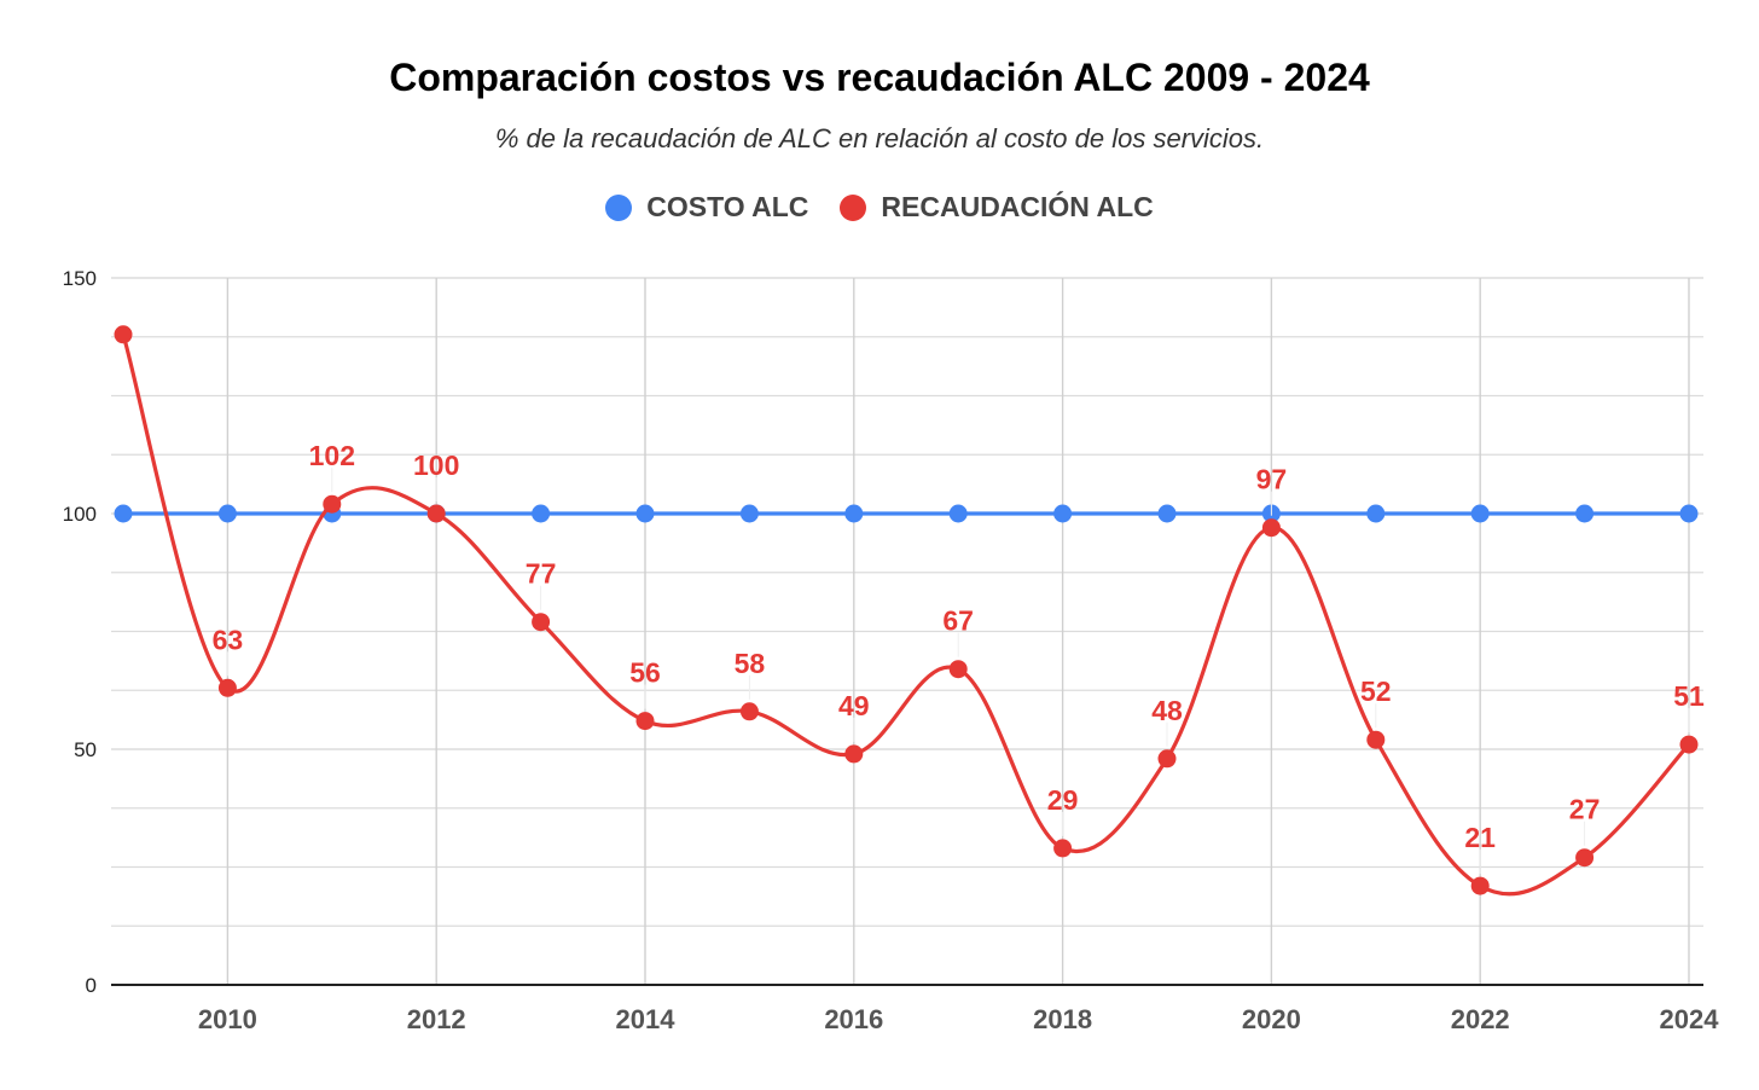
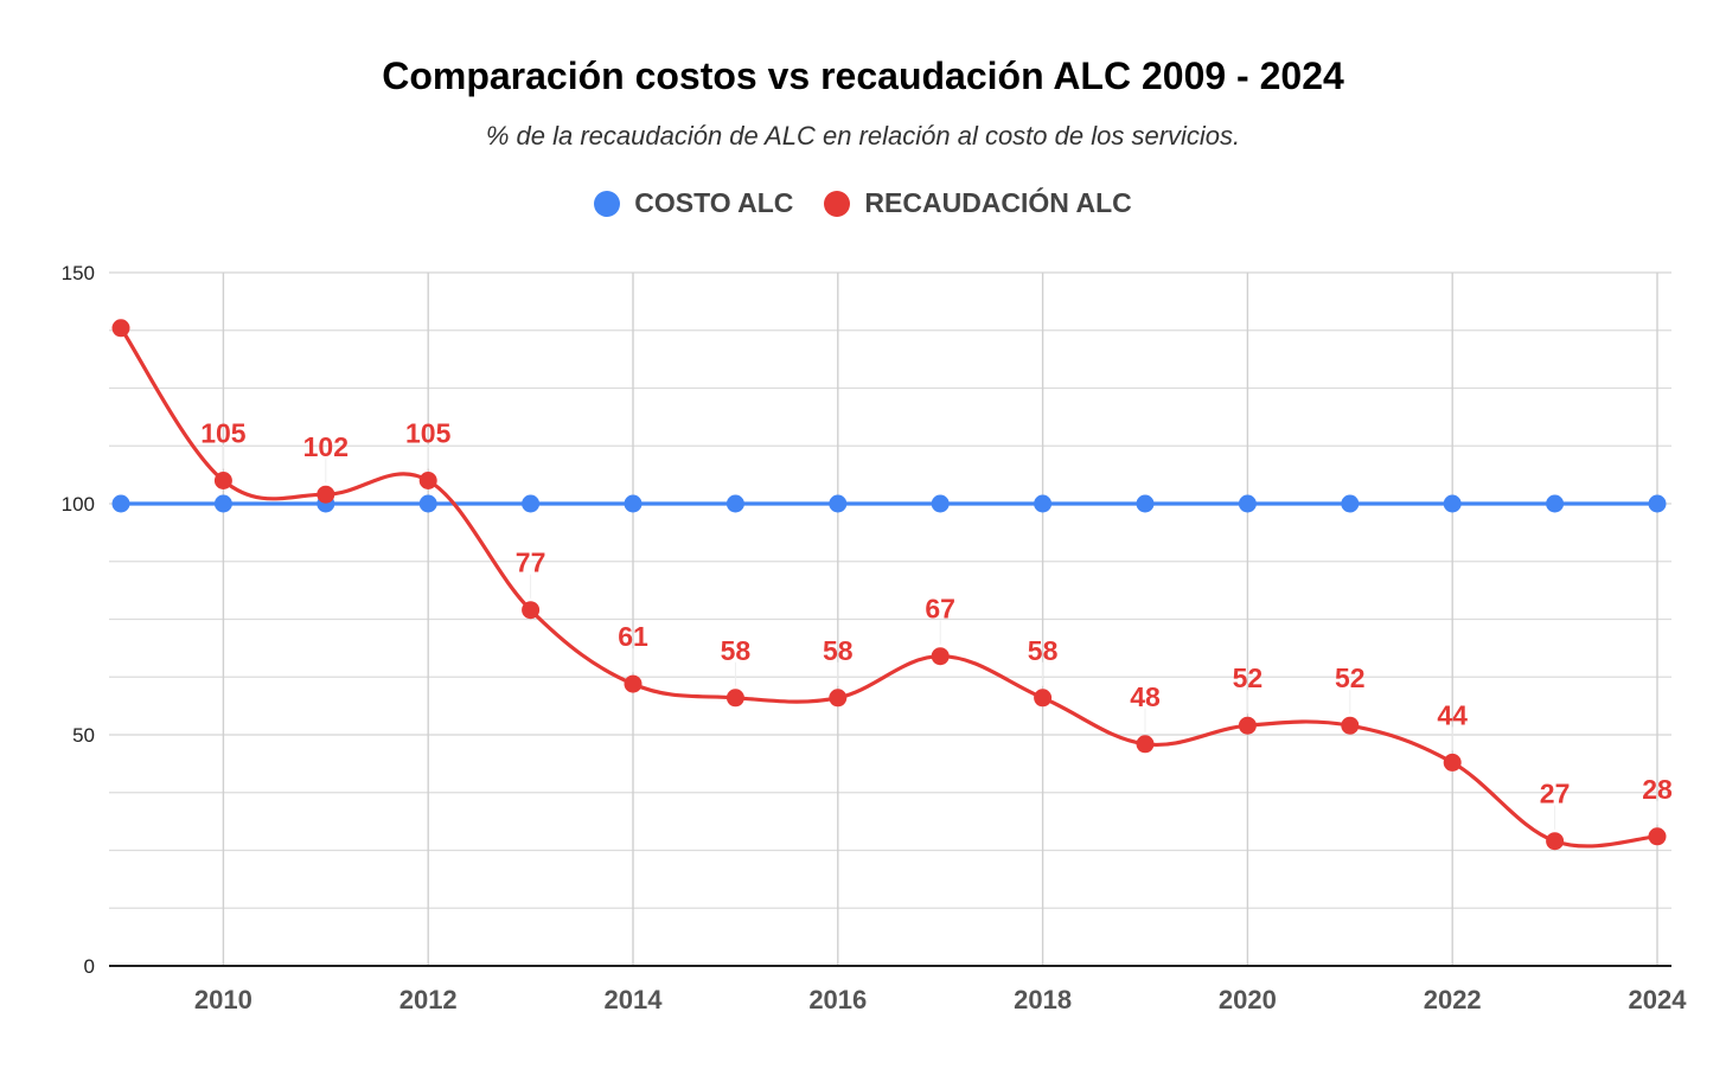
RECAUDACIÓN ALC/2010: 63 -> 105
RECAUDACIÓN ALC/2012: 100 -> 105
RECAUDACIÓN ALC/2014: 56 -> 61
RECAUDACIÓN ALC/2016: 49 -> 58
RECAUDACIÓN ALC/2018: 29 -> 58
RECAUDACIÓN ALC/2020: 97 -> 52
RECAUDACIÓN ALC/2022: 21 -> 44
RECAUDACIÓN ALC/2024: 51 -> 28
